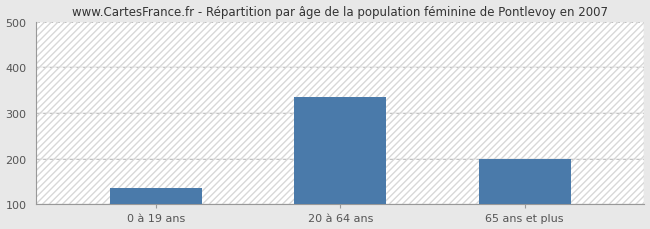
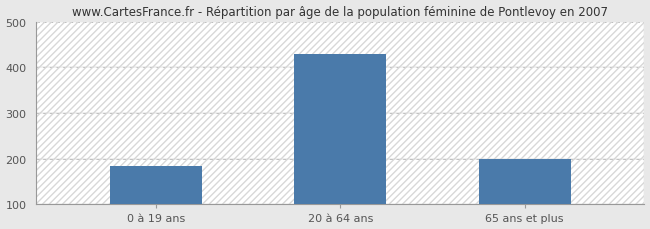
0 à 19 ans: 135 -> 183
20 à 64 ans: 335 -> 430
